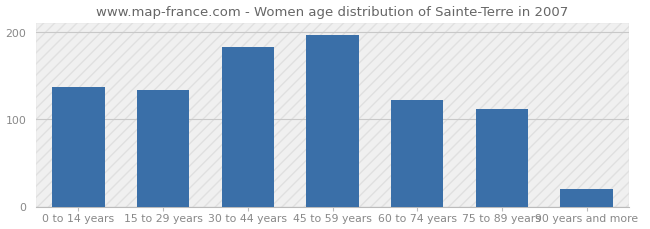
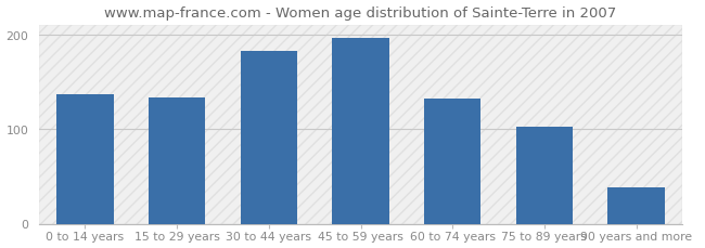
60 to 74 years: 122 -> 132
75 to 89 years: 112 -> 102
90 years and more: 20 -> 38
